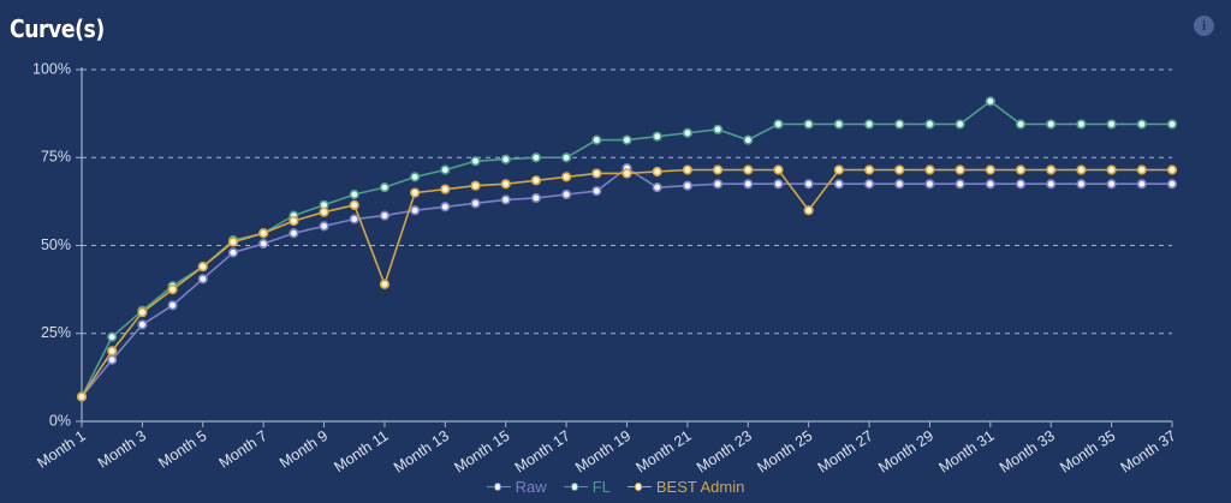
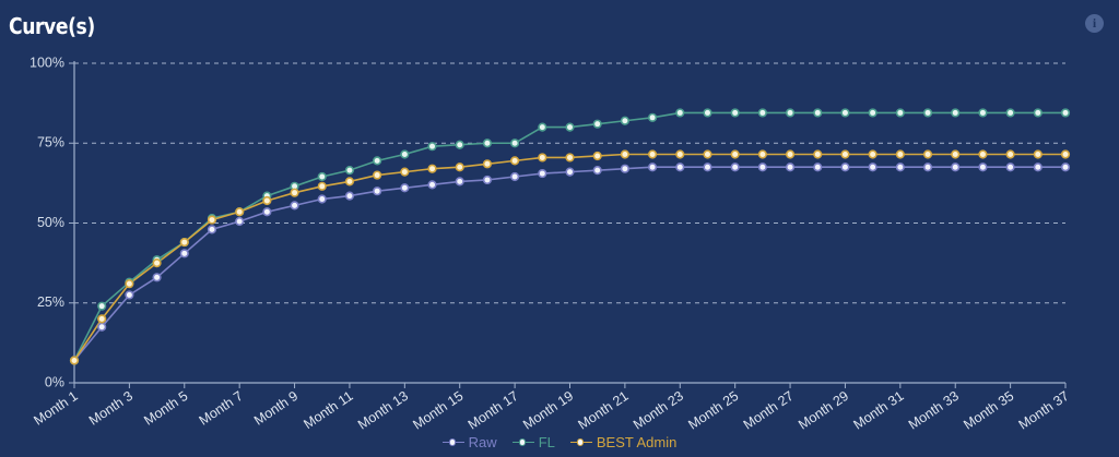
BEST Admin/Month 11: 39% -> 63%
Raw/Month 19: 72% -> 66%
FL/Month 23: 80% -> 84%
BEST Admin/Month 25: 60% -> 72%
FL/Month 31: 91% -> 84%
